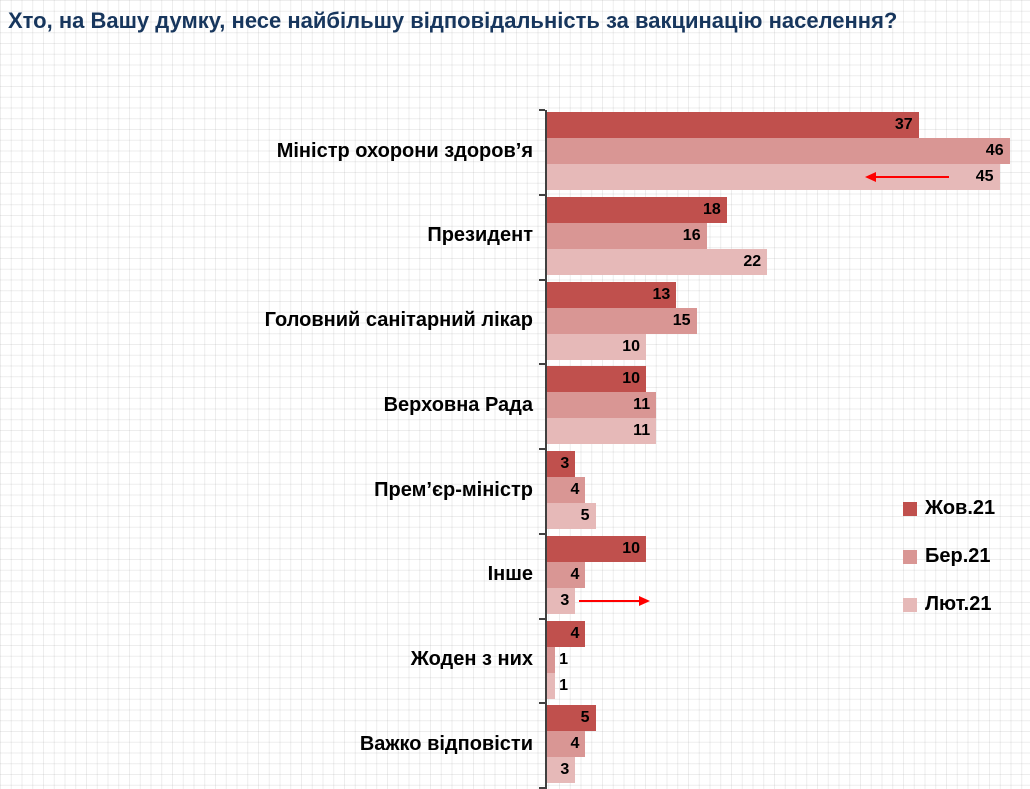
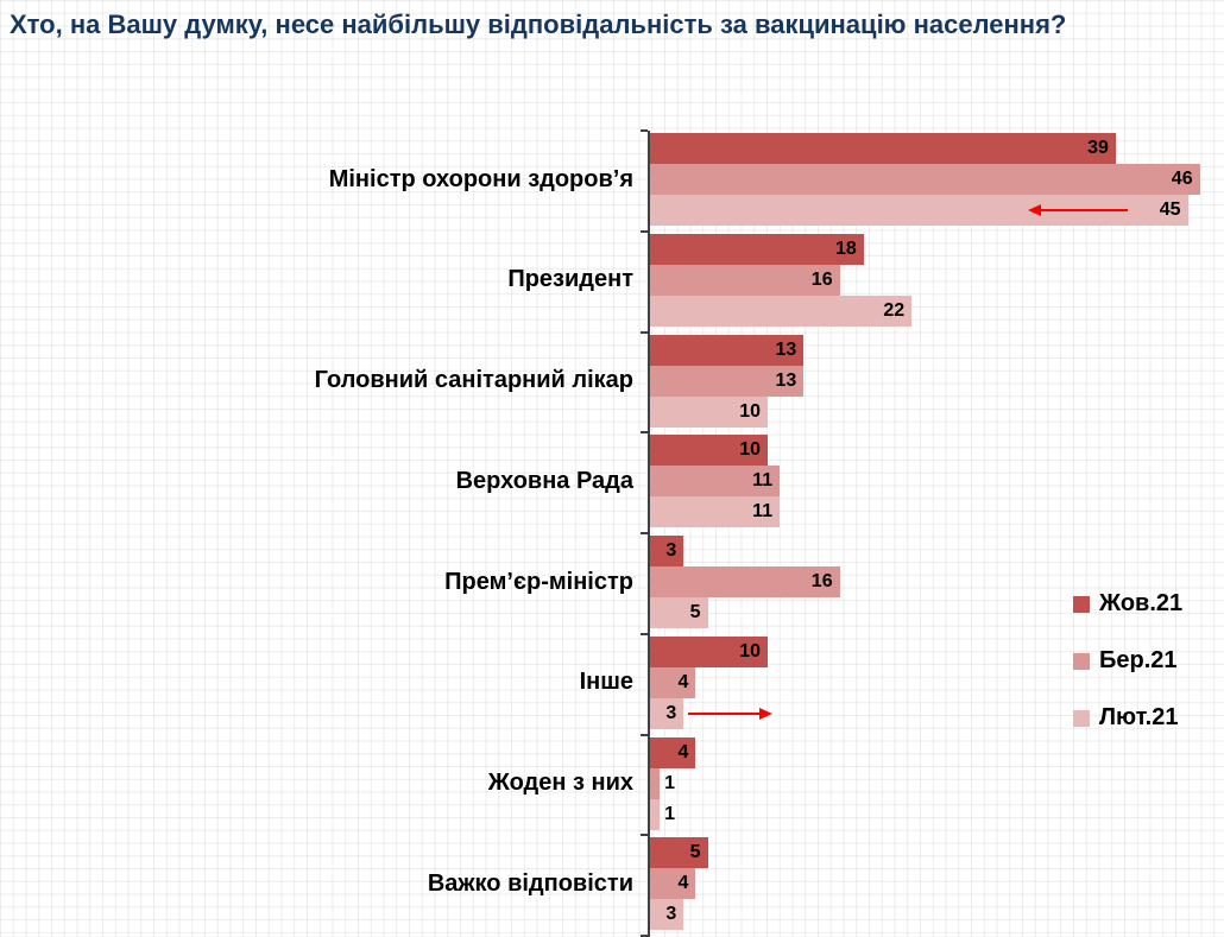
Жов.21/Міністр охорони здоров’я: 37 -> 39
Бер.21/Головний санітарний лікар: 15 -> 13
Бер.21/Прем’єр-міністр: 4 -> 16
